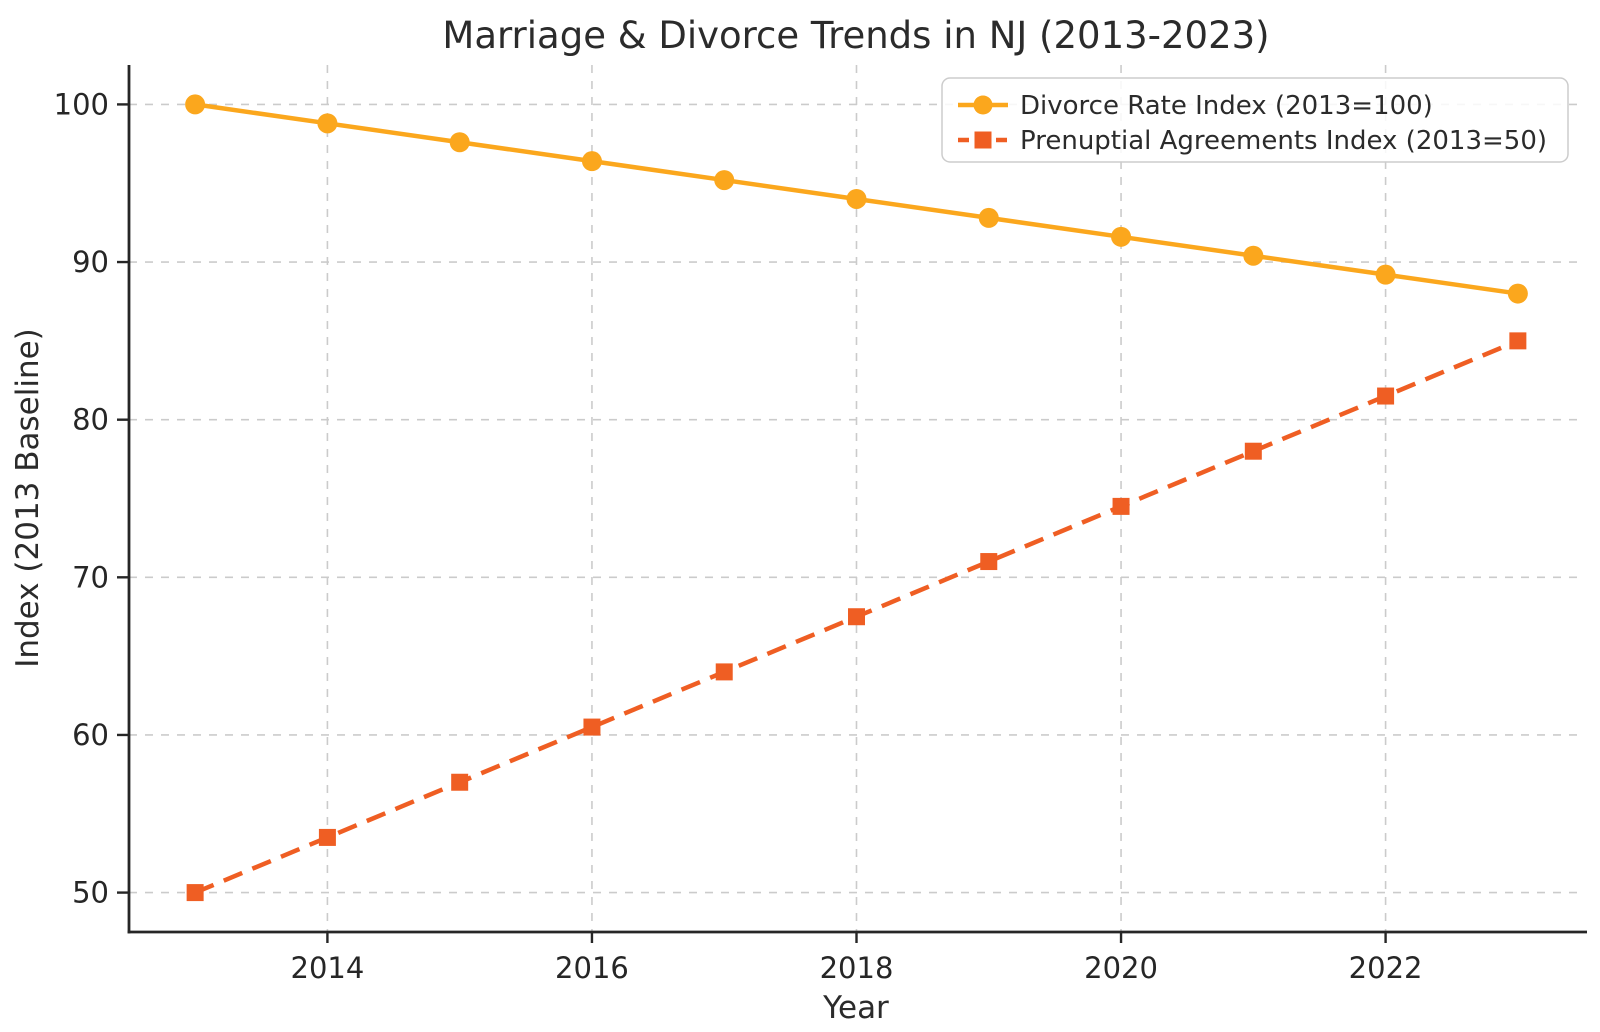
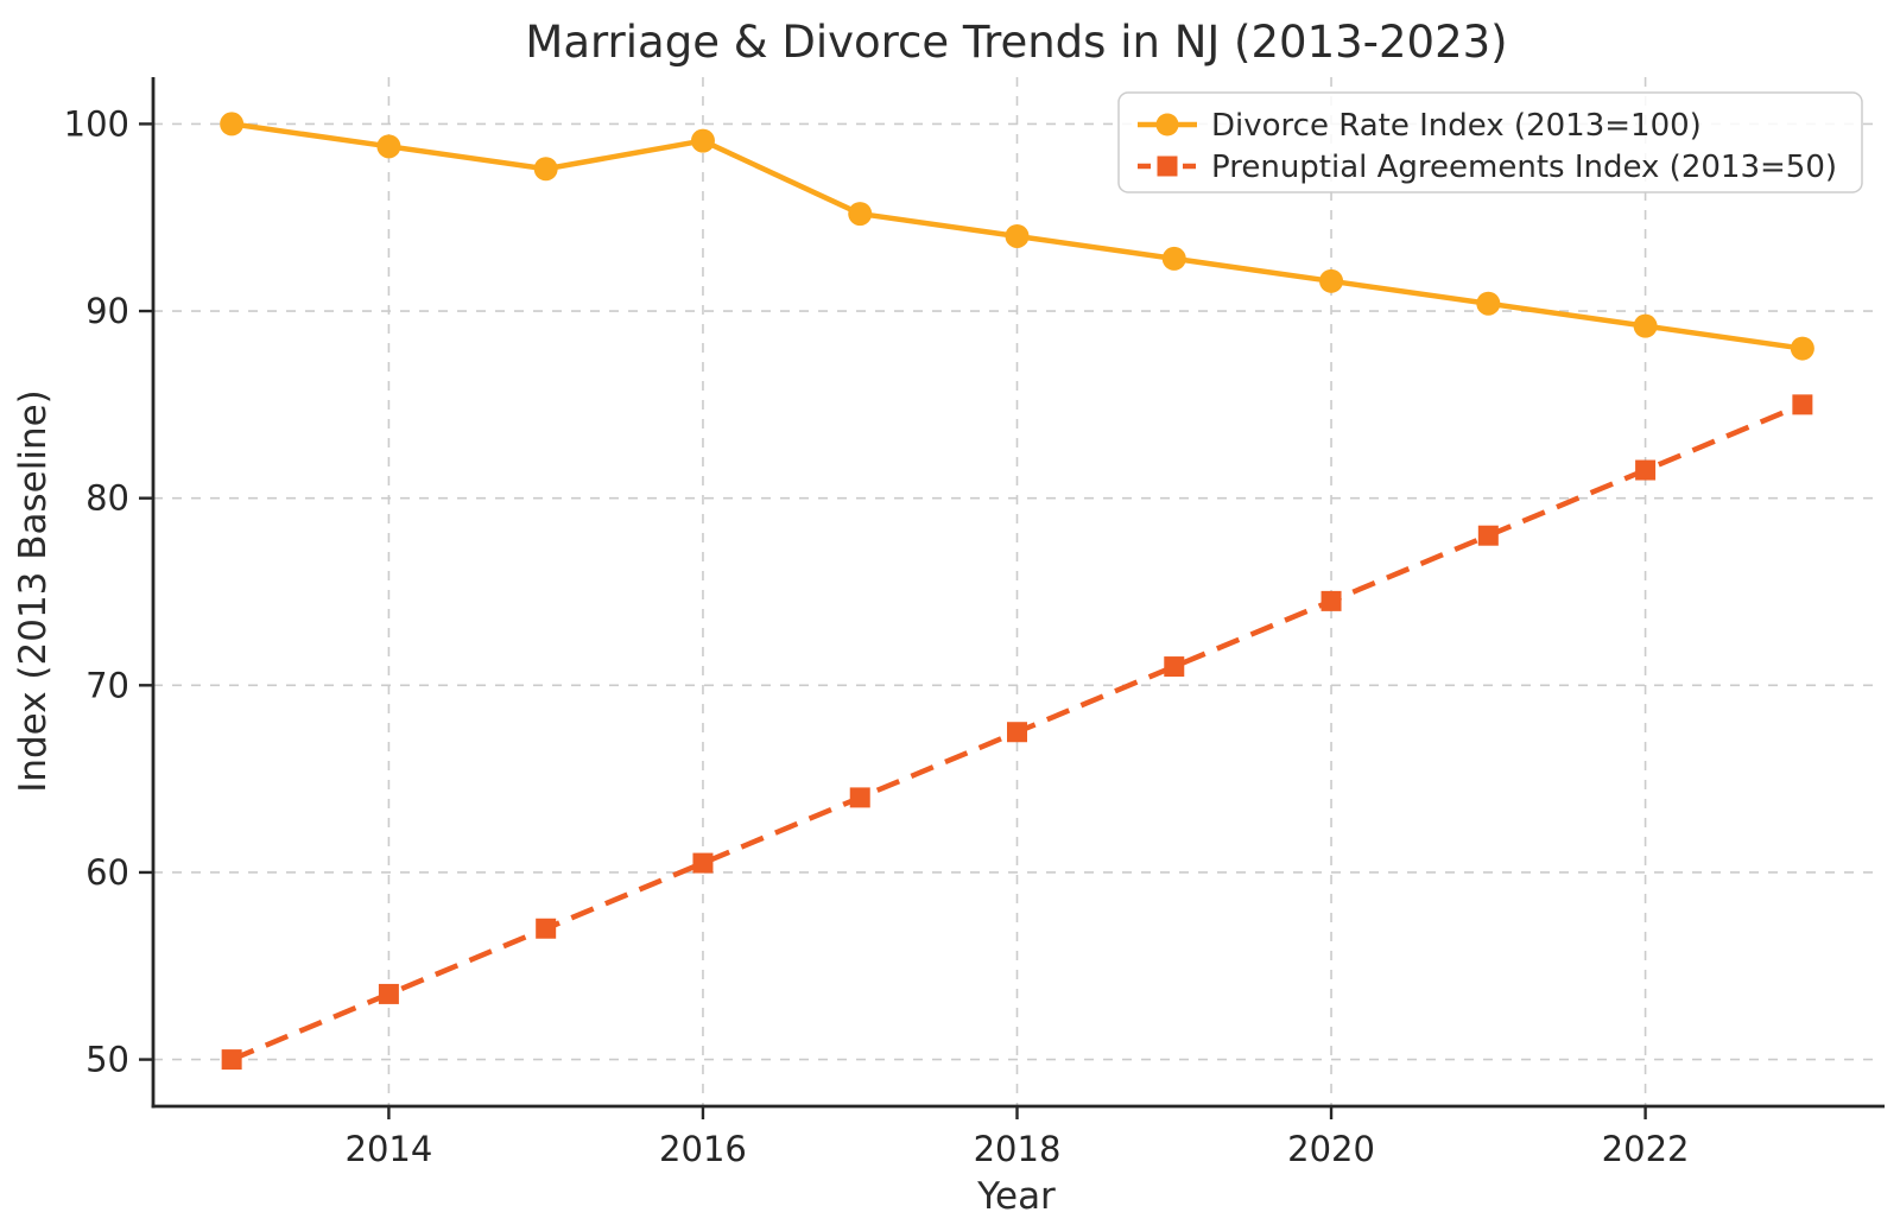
Divorce Rate Index (2013=100)/2016: 96.4 -> 99.1
